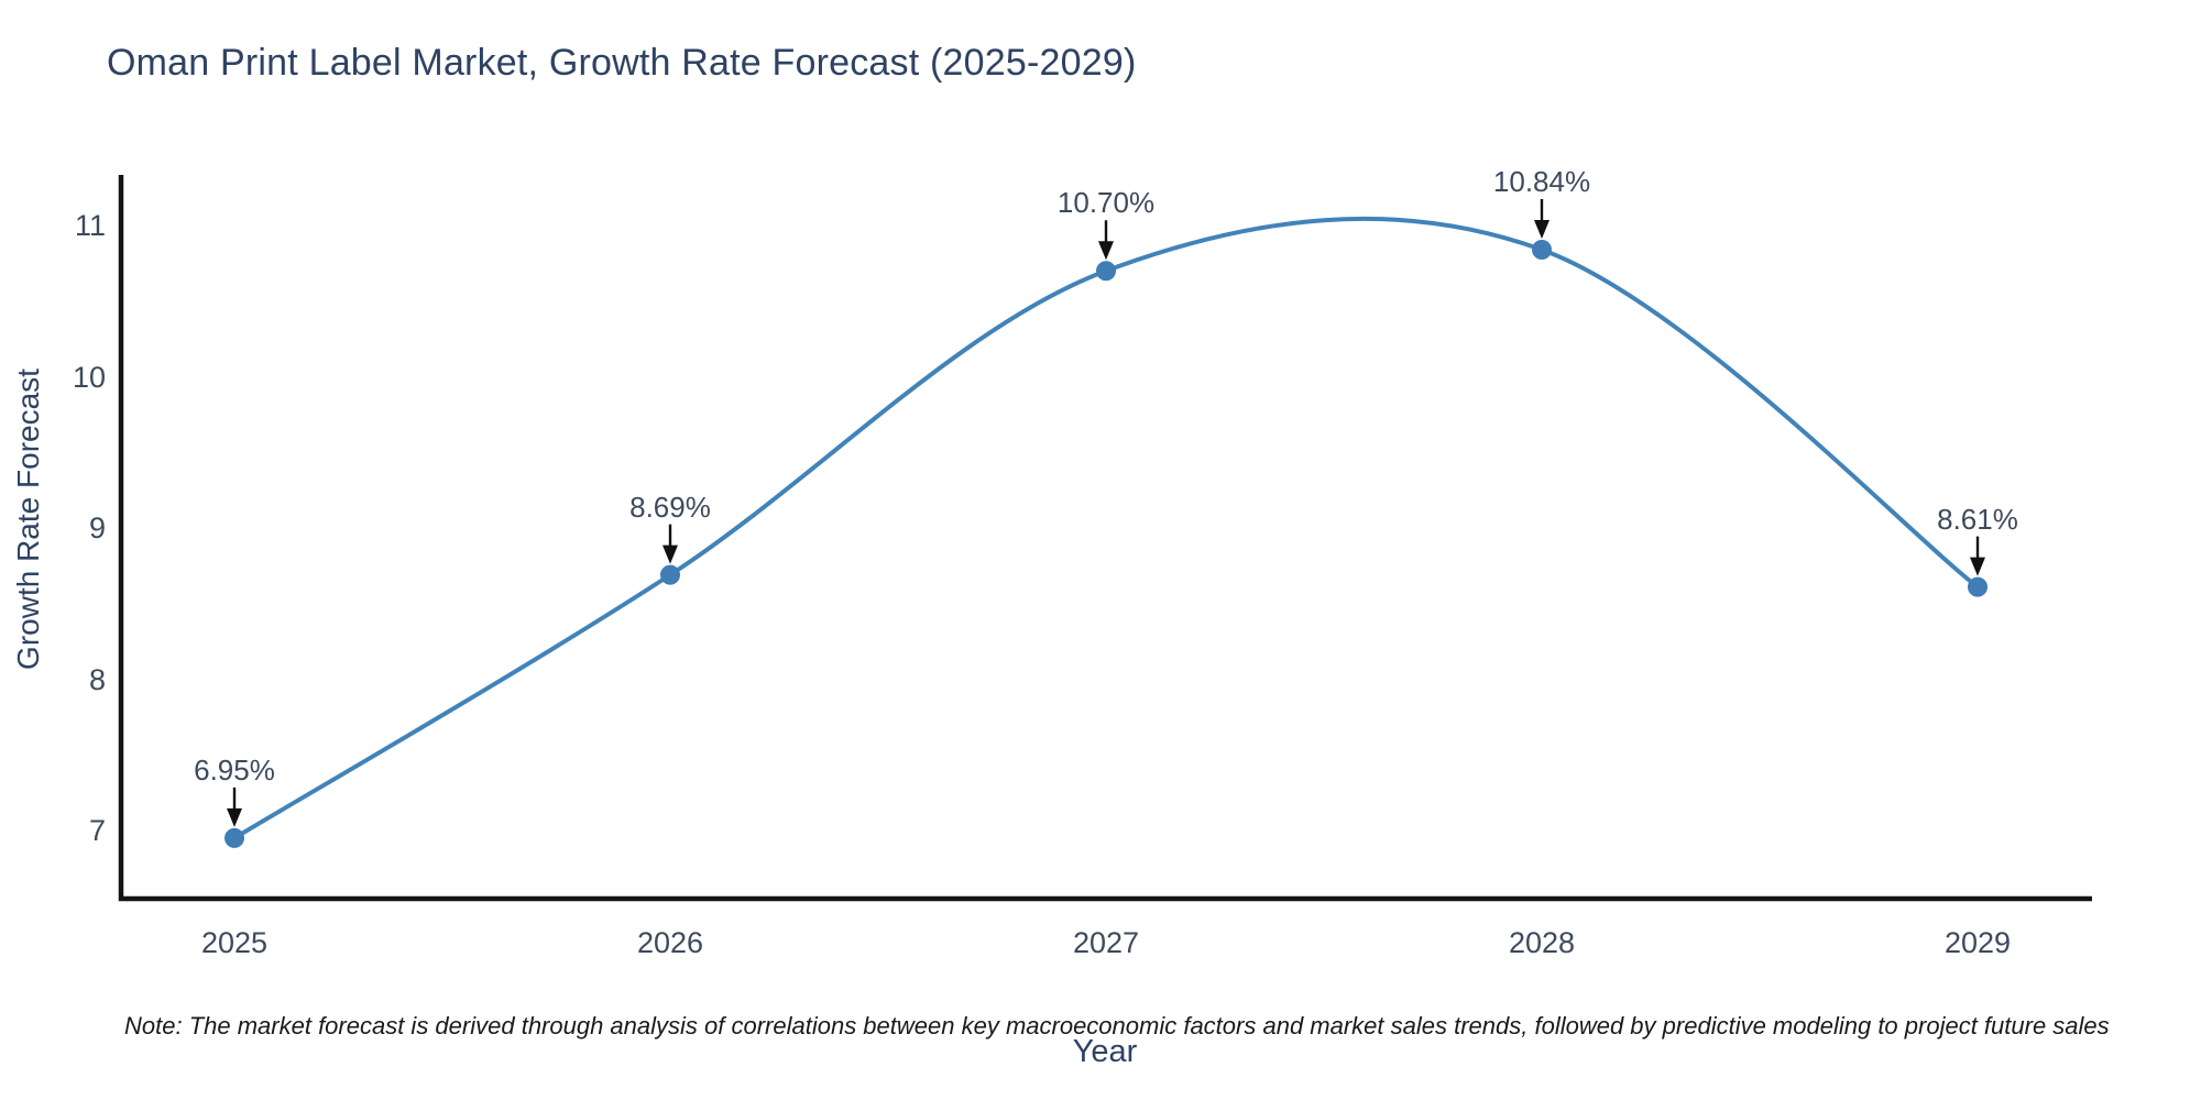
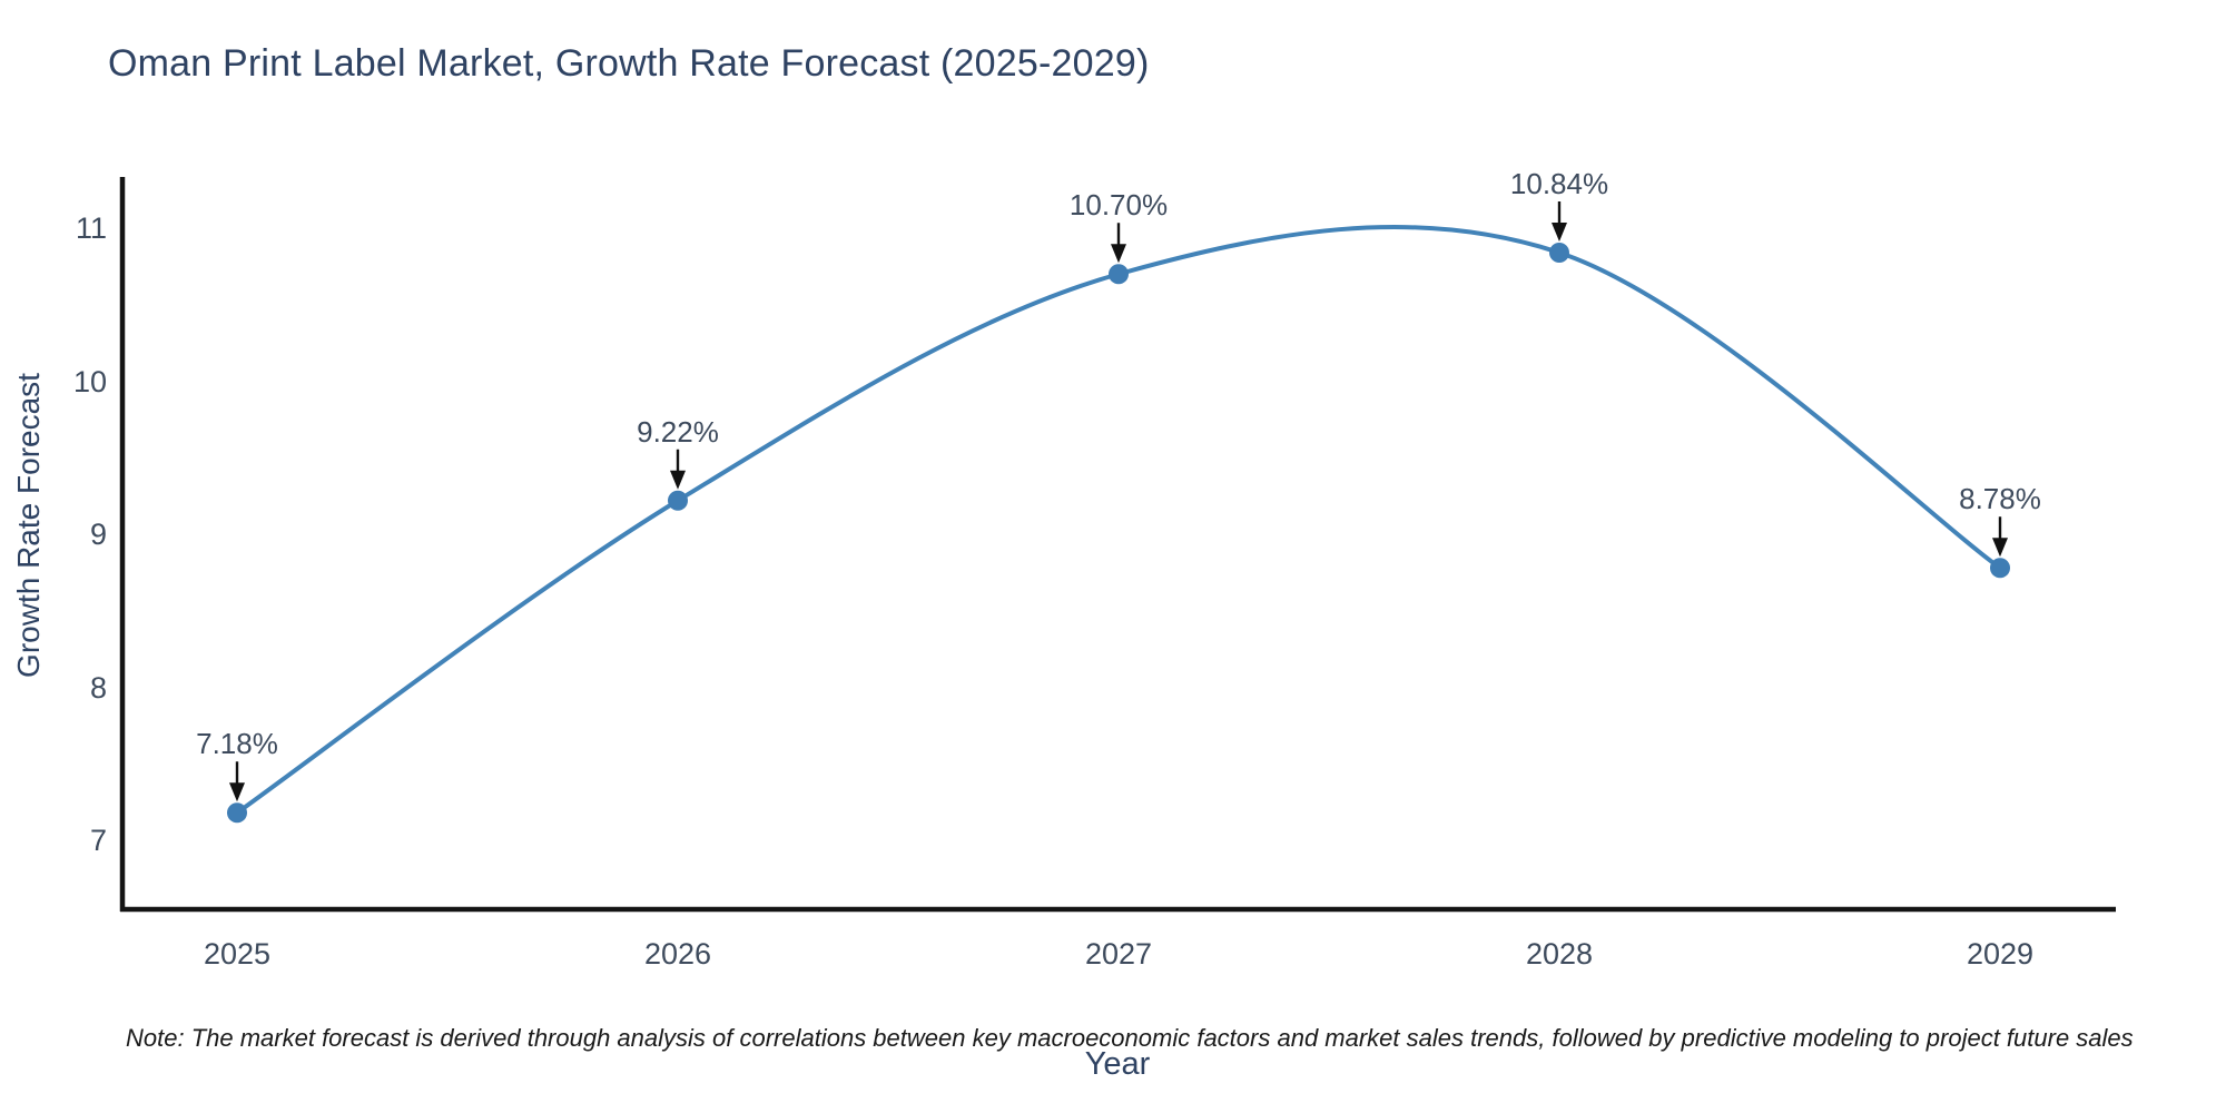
2025: 6.95% -> 7.18%
2026: 8.69% -> 9.22%
2029: 8.61% -> 8.78%
